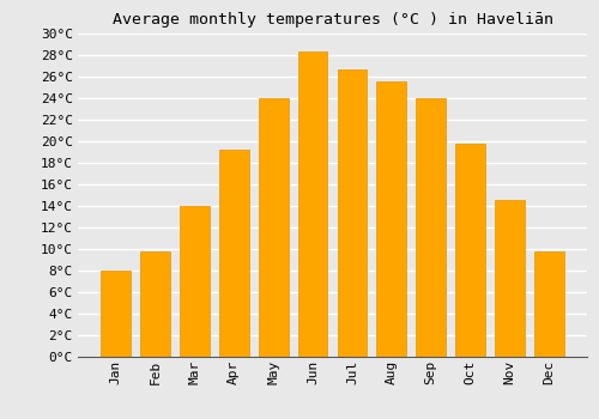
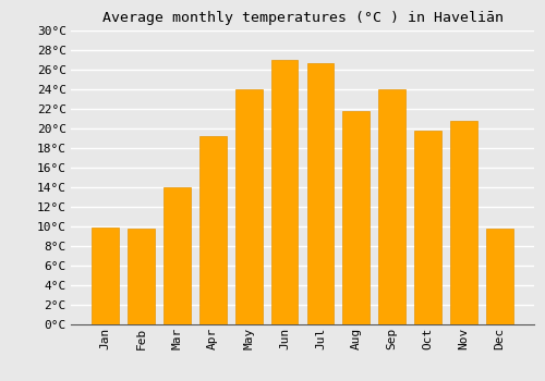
Jan: 8.0°C -> 9.8°C
Jun: 28.3°C -> 27.0°C
Aug: 25.6°C -> 21.8°C
Nov: 14.5°C -> 20.8°C
